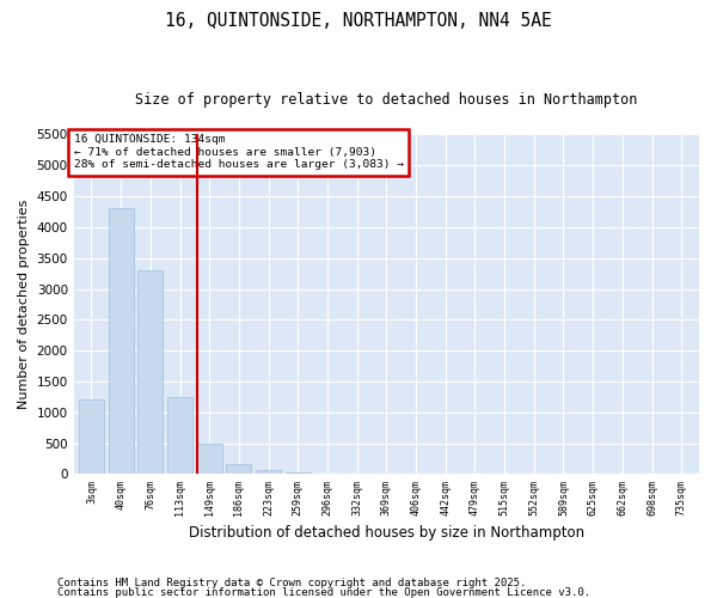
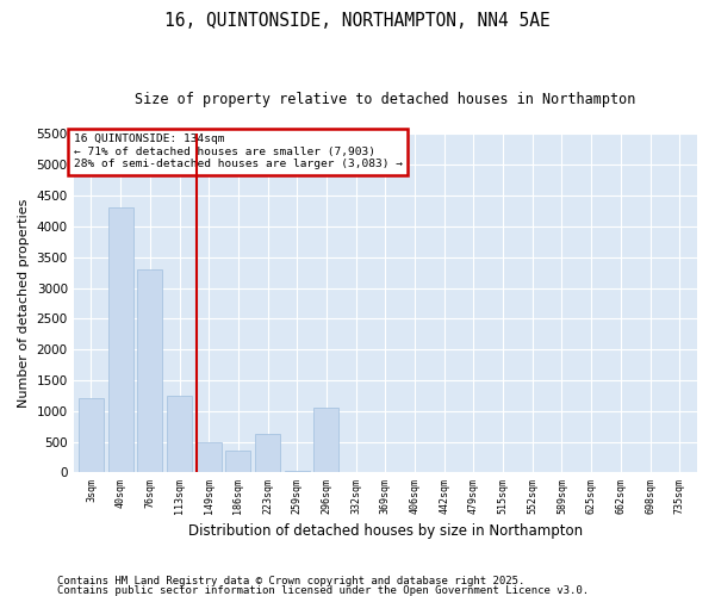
186sqm: 170 -> 360
223sqm: 60 -> 620
296sqm: 0 -> 1060
